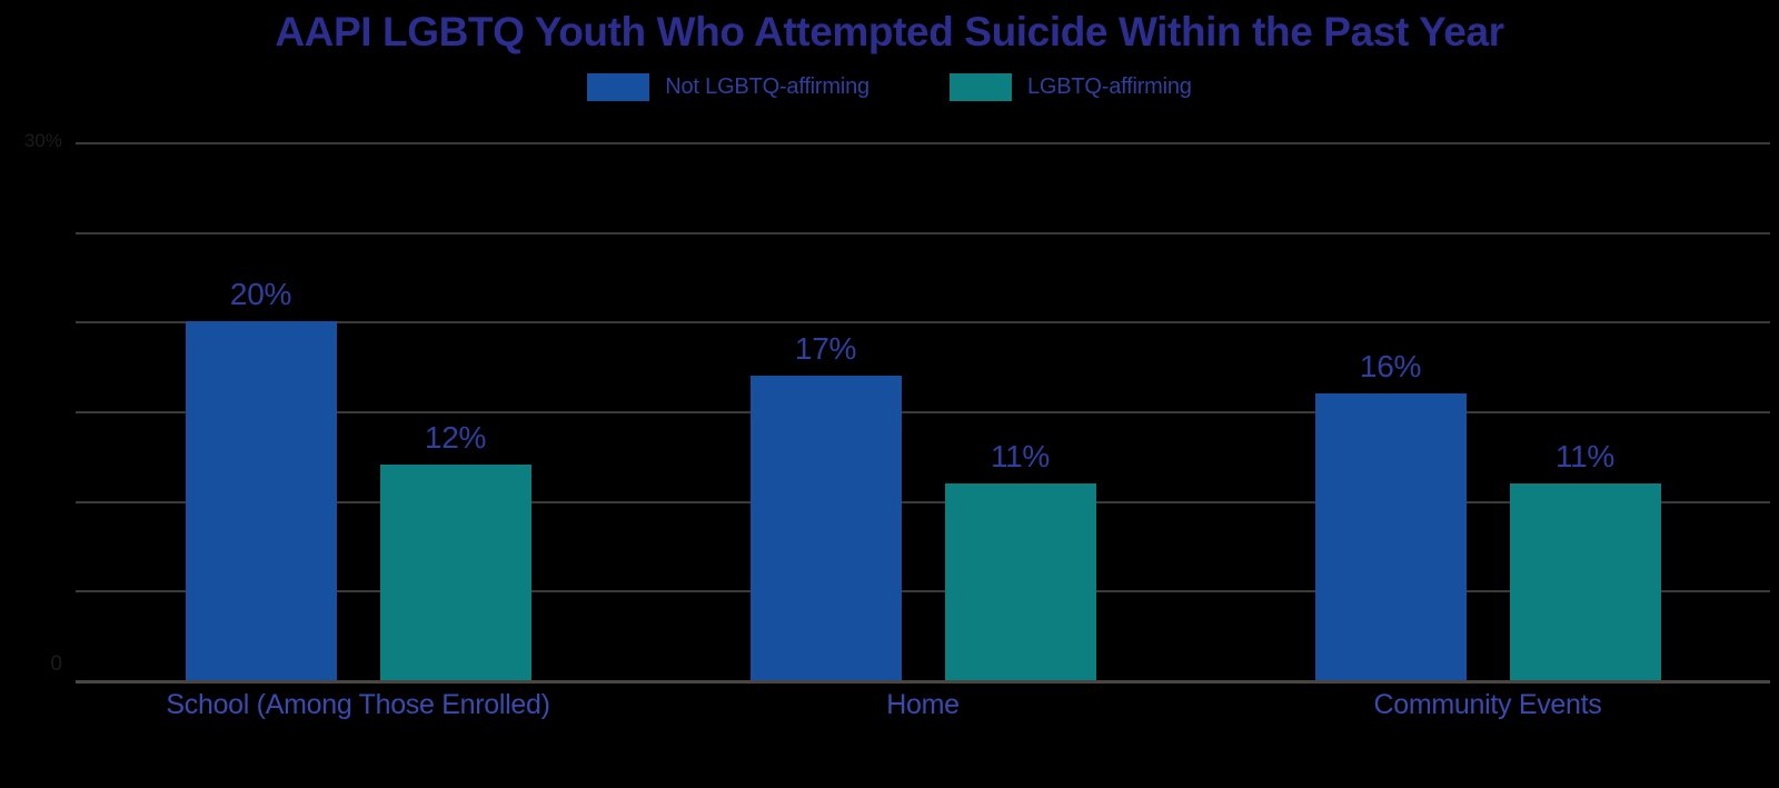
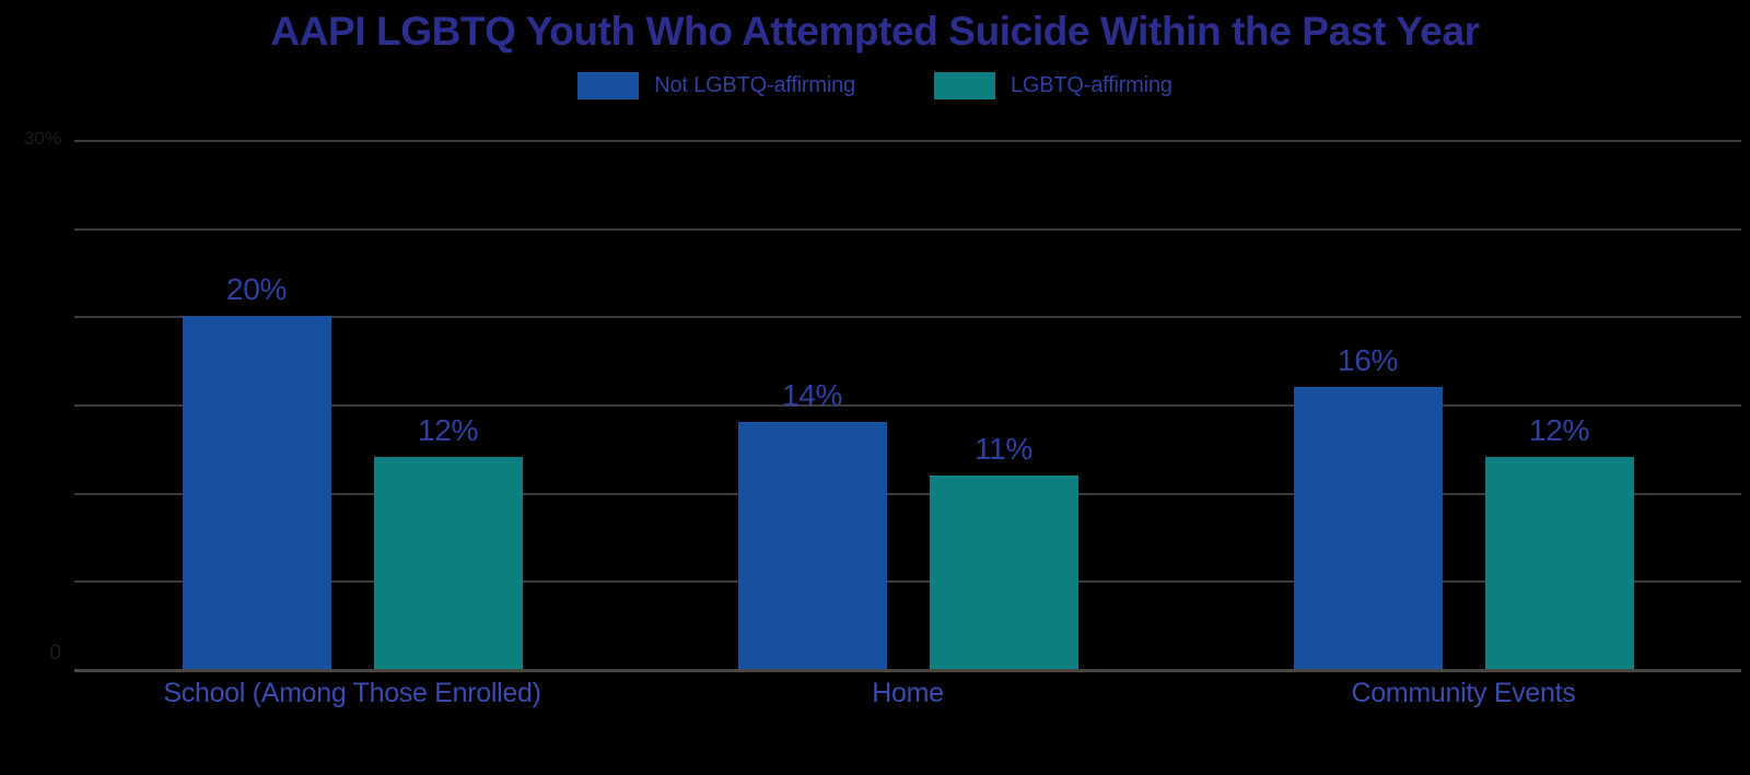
Not LGBTQ-affirming/Home: 17% -> 14%
LGBTQ-affirming/Community Events: 11% -> 12%
